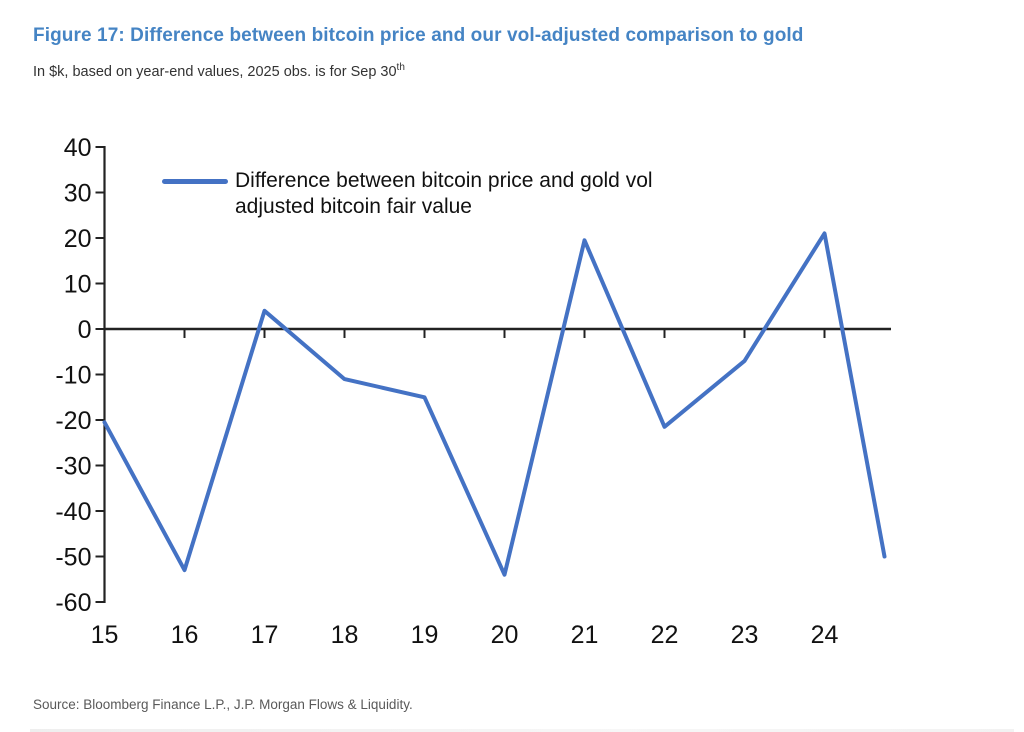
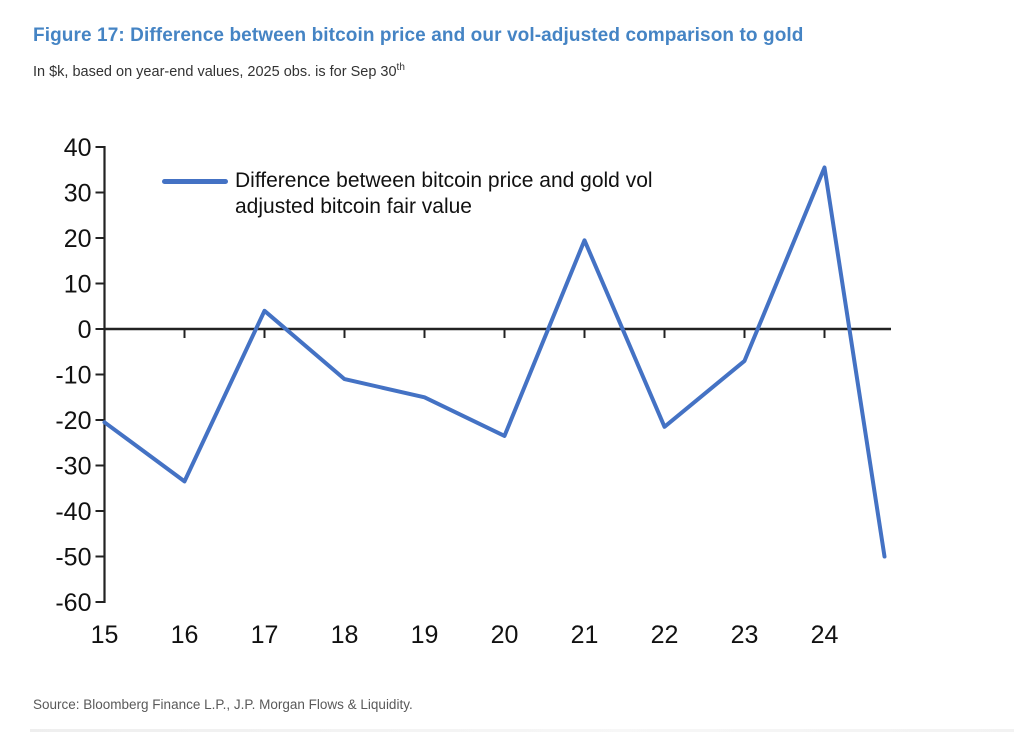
16: -53 -> -34
20: -54 -> -24
24: 21 -> 36
